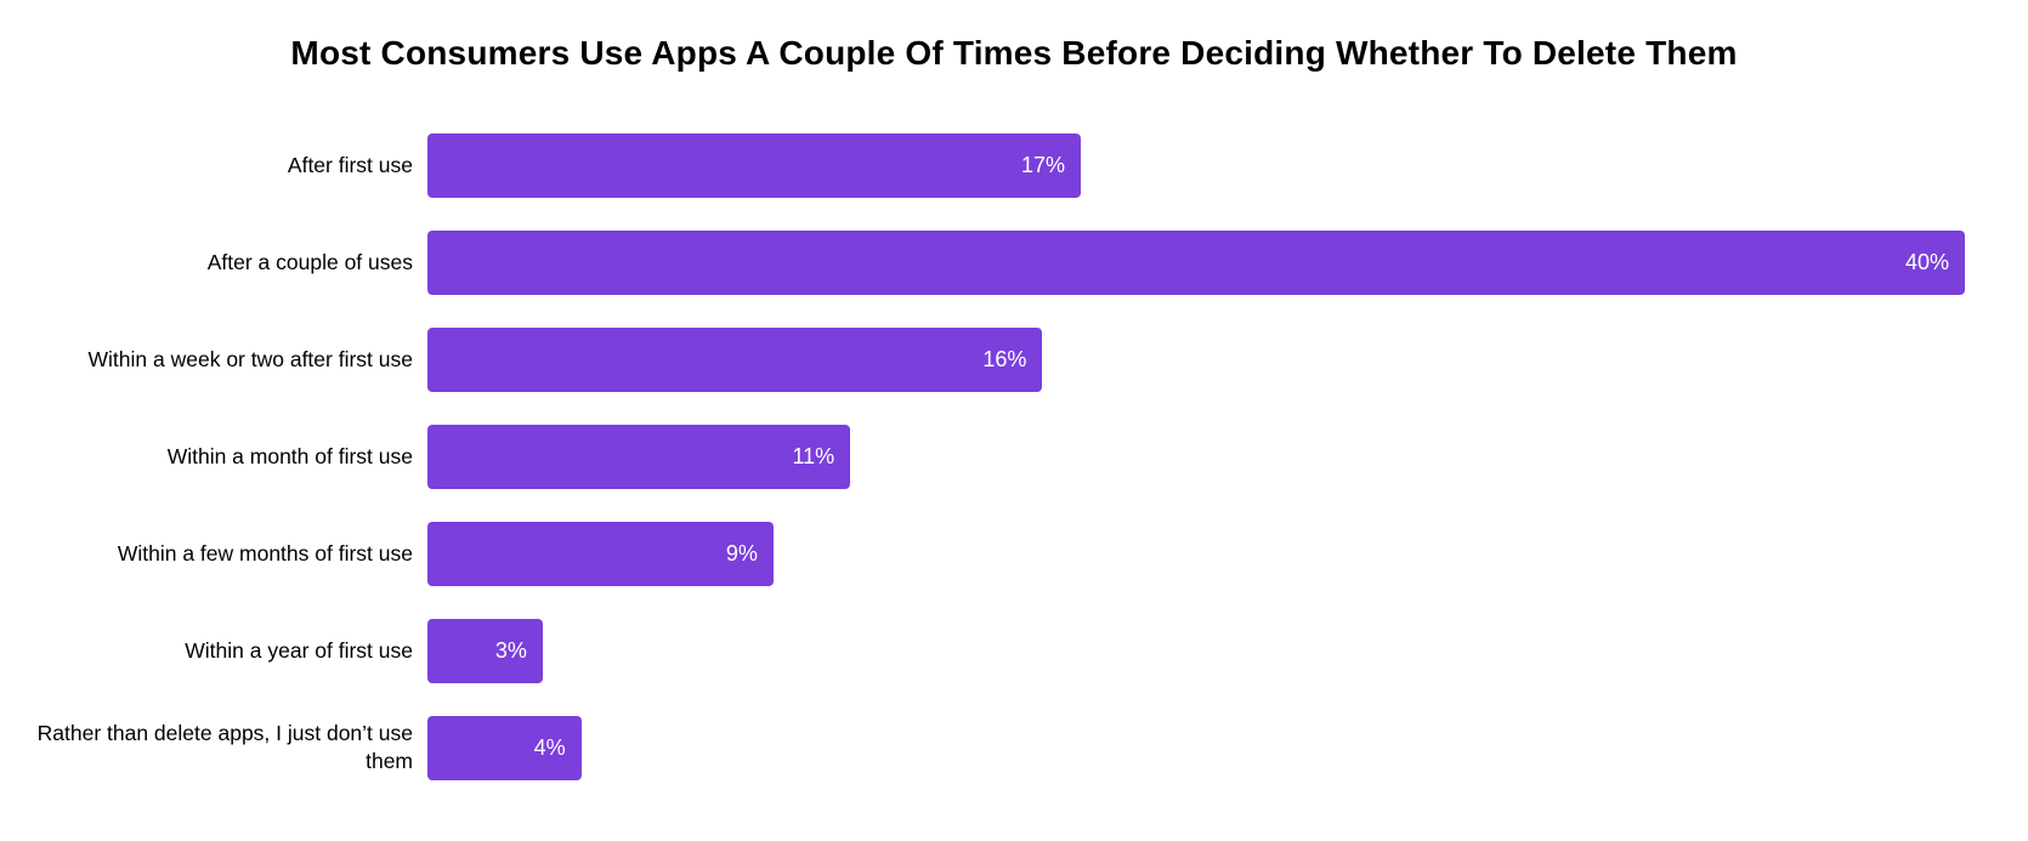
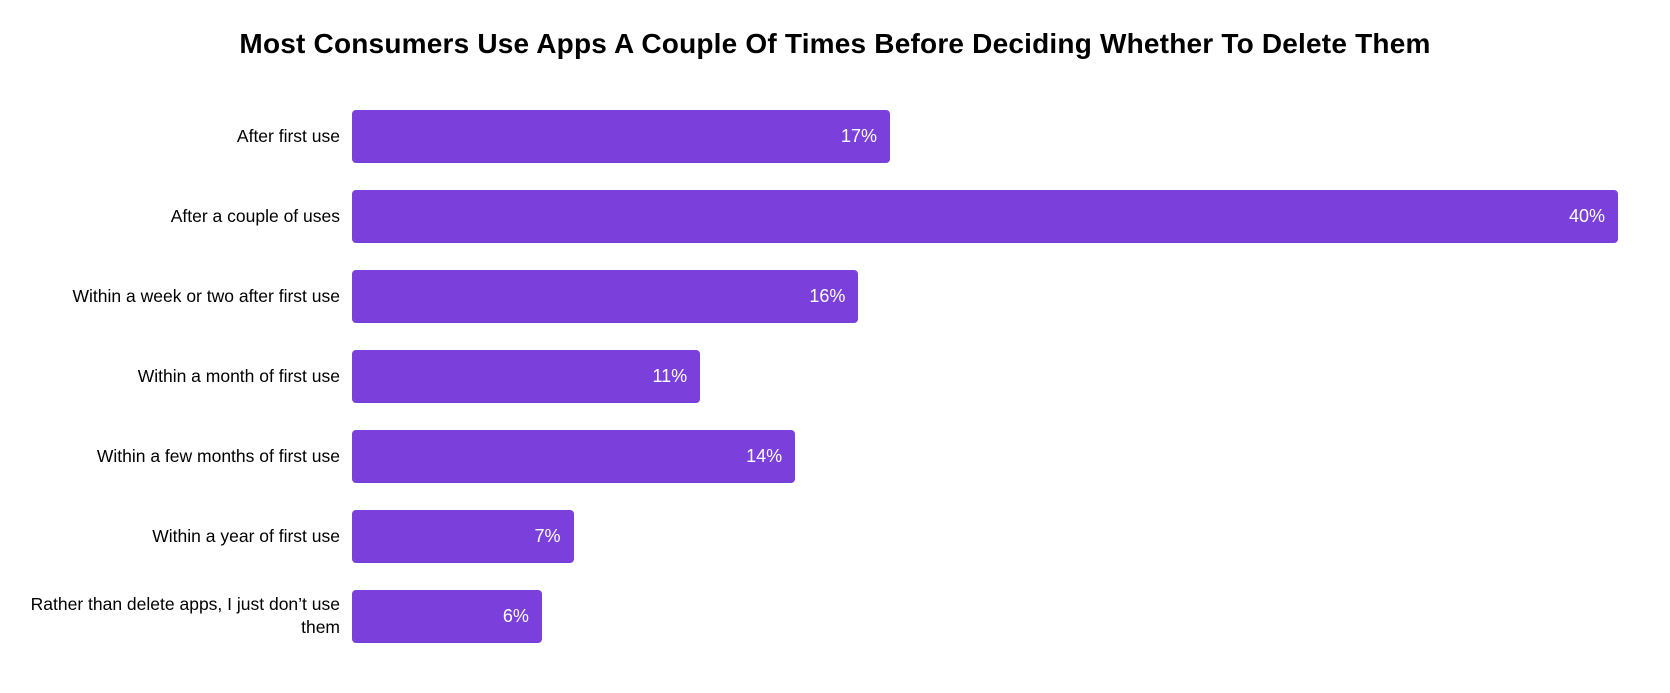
Within a few months of first use: 9% -> 14%
Within a year of first use: 3% -> 7%
Rather than delete apps, I just don’t use them: 4% -> 6%
